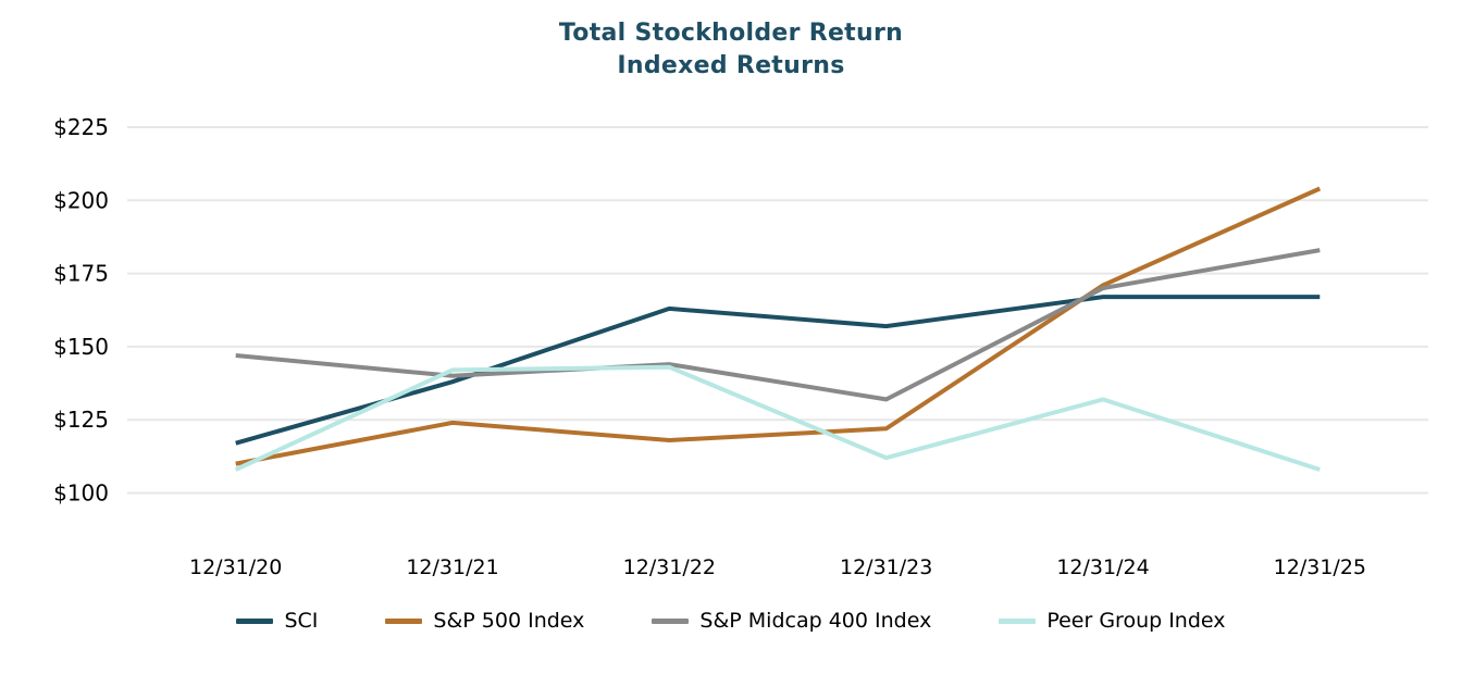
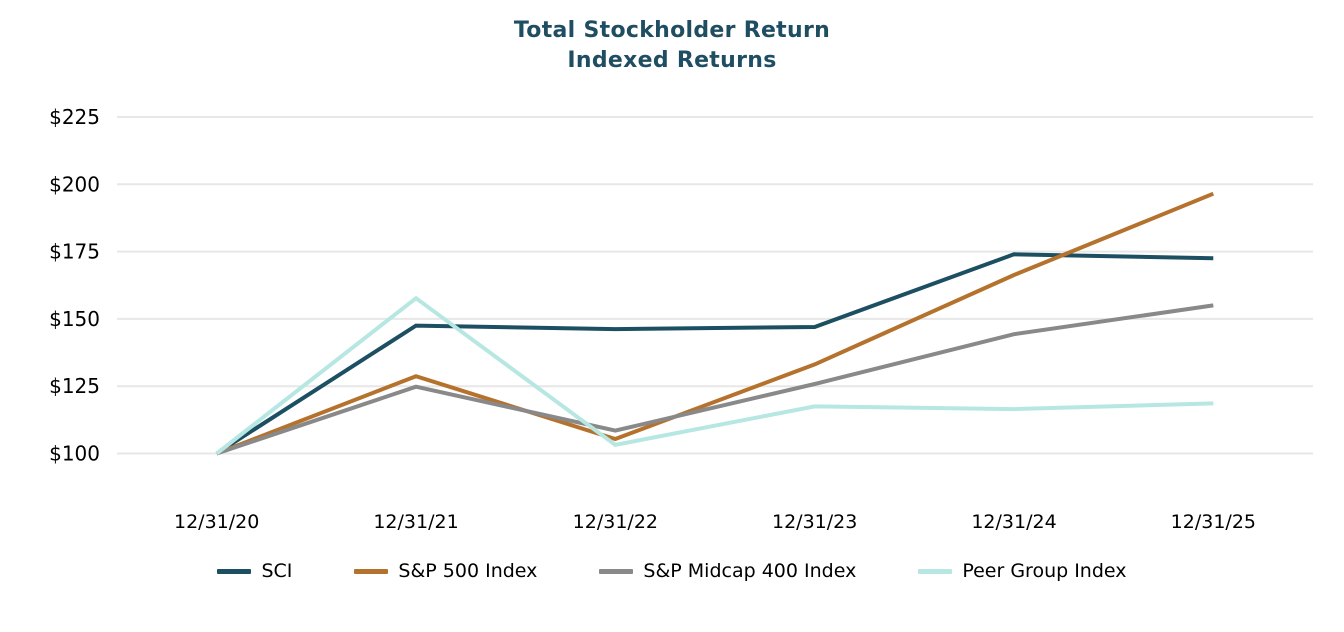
SCI/12/31/20: $117 -> $100
S&P 500 Index/12/31/20: $110 -> $100
S&P Midcap 400 Index/12/31/20: $147 -> $100
Peer Group Index/12/31/20: $108 -> $100
SCI/12/31/21: $138 -> $148
S&P 500 Index/12/31/21: $124 -> $129
S&P Midcap 400 Index/12/31/21: $140 -> $125
Peer Group Index/12/31/21: $142 -> $158
SCI/12/31/22: $163 -> $146
S&P 500 Index/12/31/22: $118 -> $105
S&P Midcap 400 Index/12/31/22: $144 -> $108
Peer Group Index/12/31/22: $143 -> $103
SCI/12/31/23: $157 -> $147
S&P 500 Index/12/31/23: $122 -> $133
S&P Midcap 400 Index/12/31/23: $132 -> $126
Peer Group Index/12/31/23: $112 -> $118
SCI/12/31/24: $167 -> $174
S&P 500 Index/12/31/24: $171 -> $166
S&P Midcap 400 Index/12/31/24: $170 -> $144
Peer Group Index/12/31/24: $132 -> $116
SCI/12/31/25: $167 -> $172
S&P 500 Index/12/31/25: $204 -> $196
S&P Midcap 400 Index/12/31/25: $183 -> $155
Peer Group Index/12/31/25: $108 -> $119
